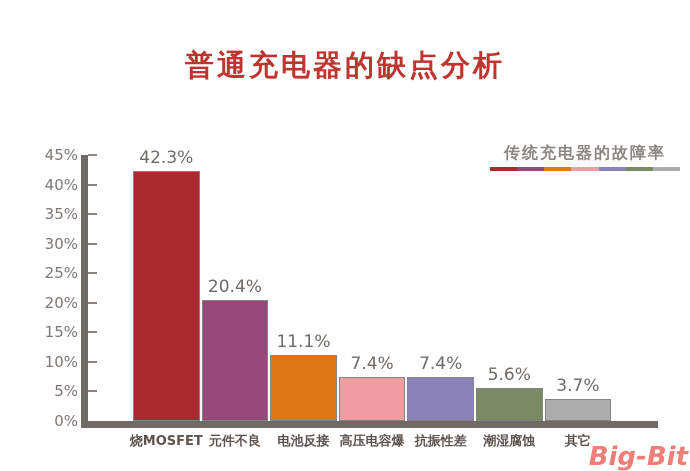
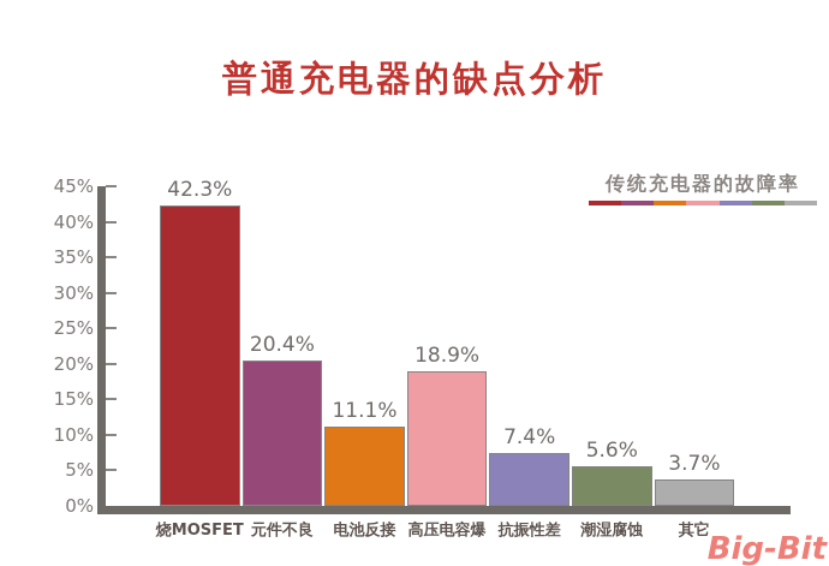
高压电容爆: 7.4% -> 18.9%
